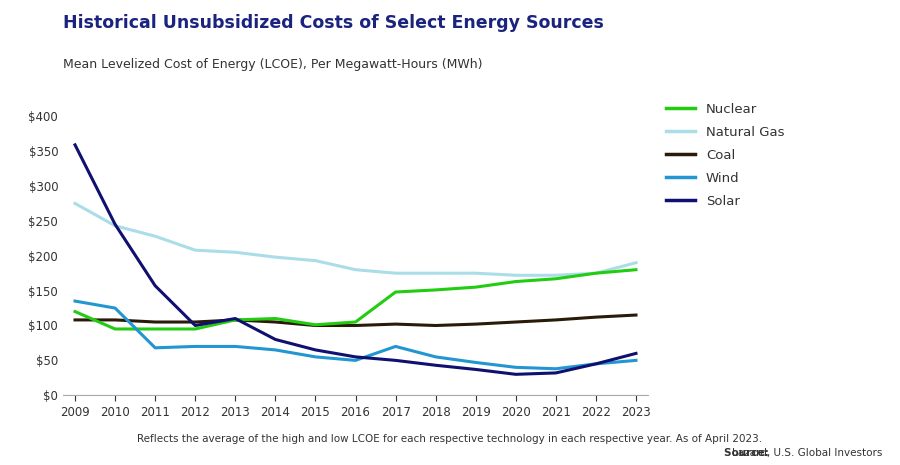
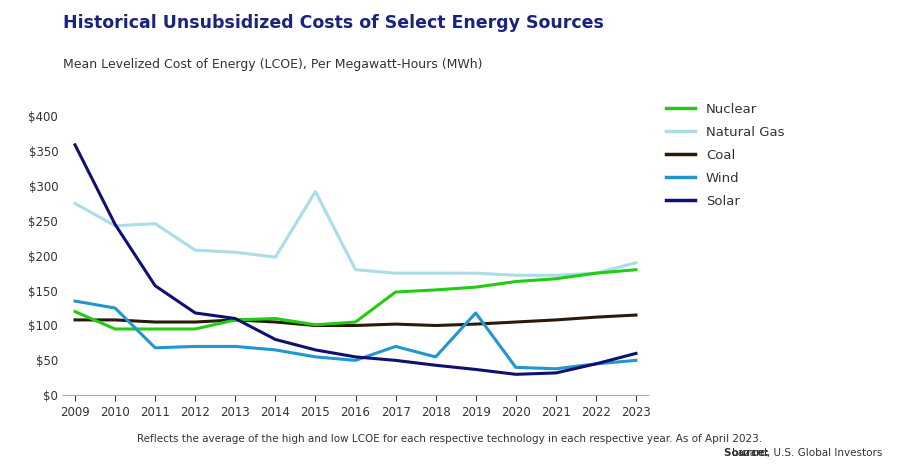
Natural Gas/2011: $228 -> $246
Solar/2012: $100 -> $118
Natural Gas/2015: $193 -> $292
Wind/2019: $47 -> $118
